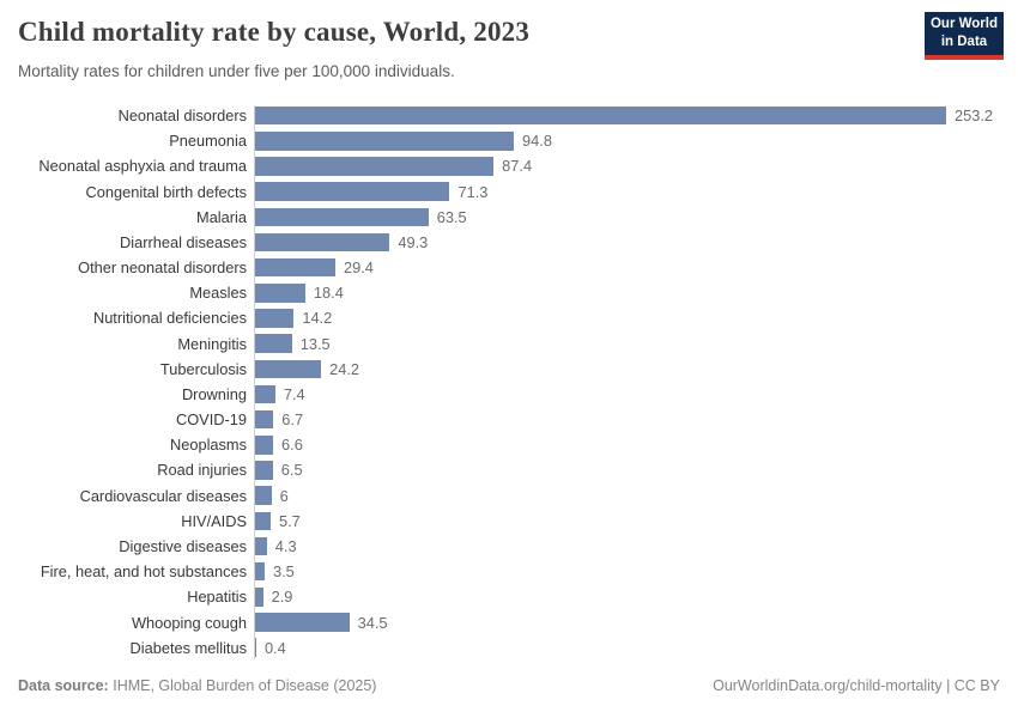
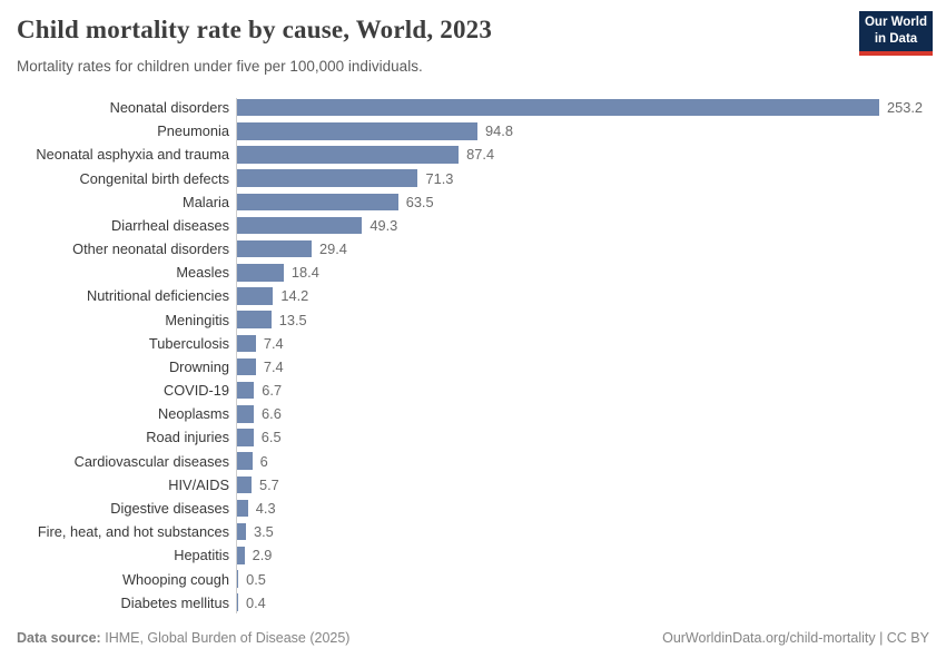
Tuberculosis: 24.2 -> 7.4
Whooping cough: 34.5 -> 0.5
